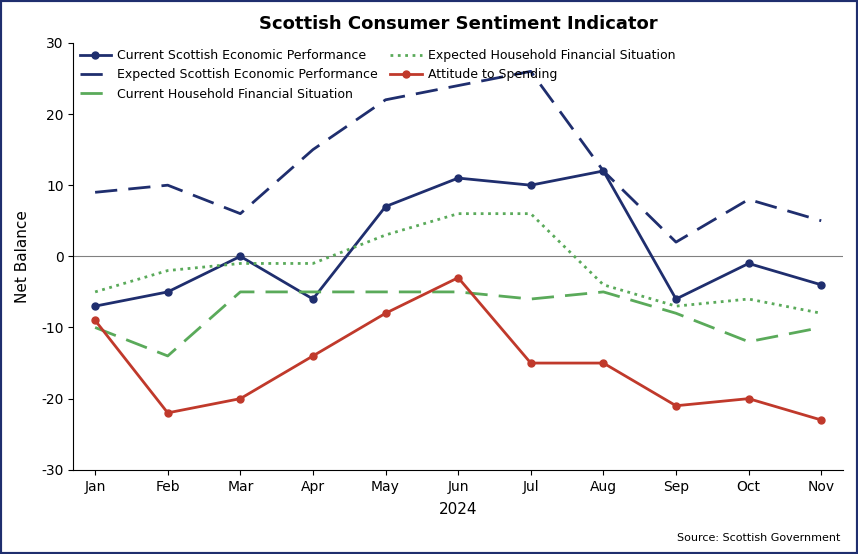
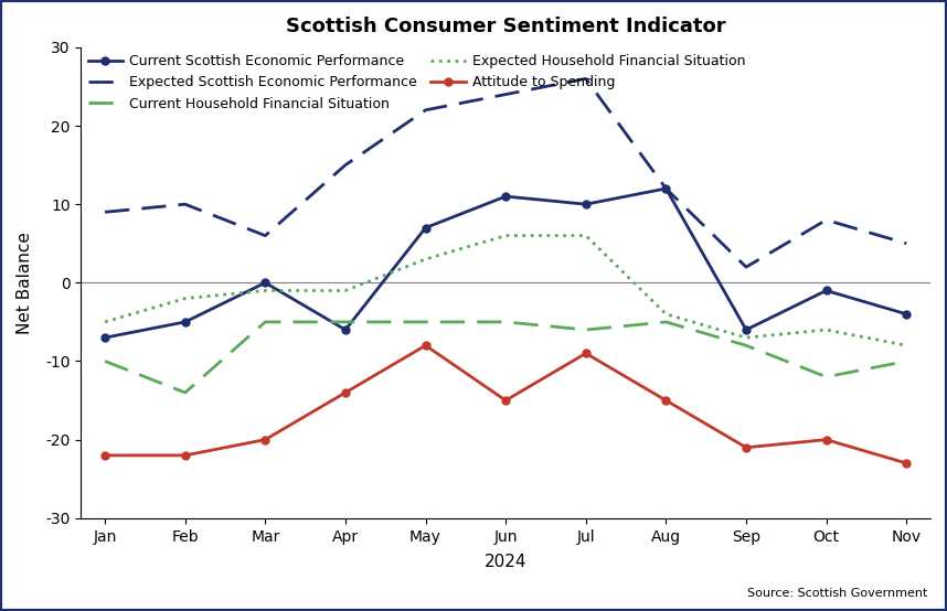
Attitude to Spending/Jan: -9 -> -22
Attitude to Spending/Jun: -3 -> -15
Attitude to Spending/Jul: -15 -> -9
